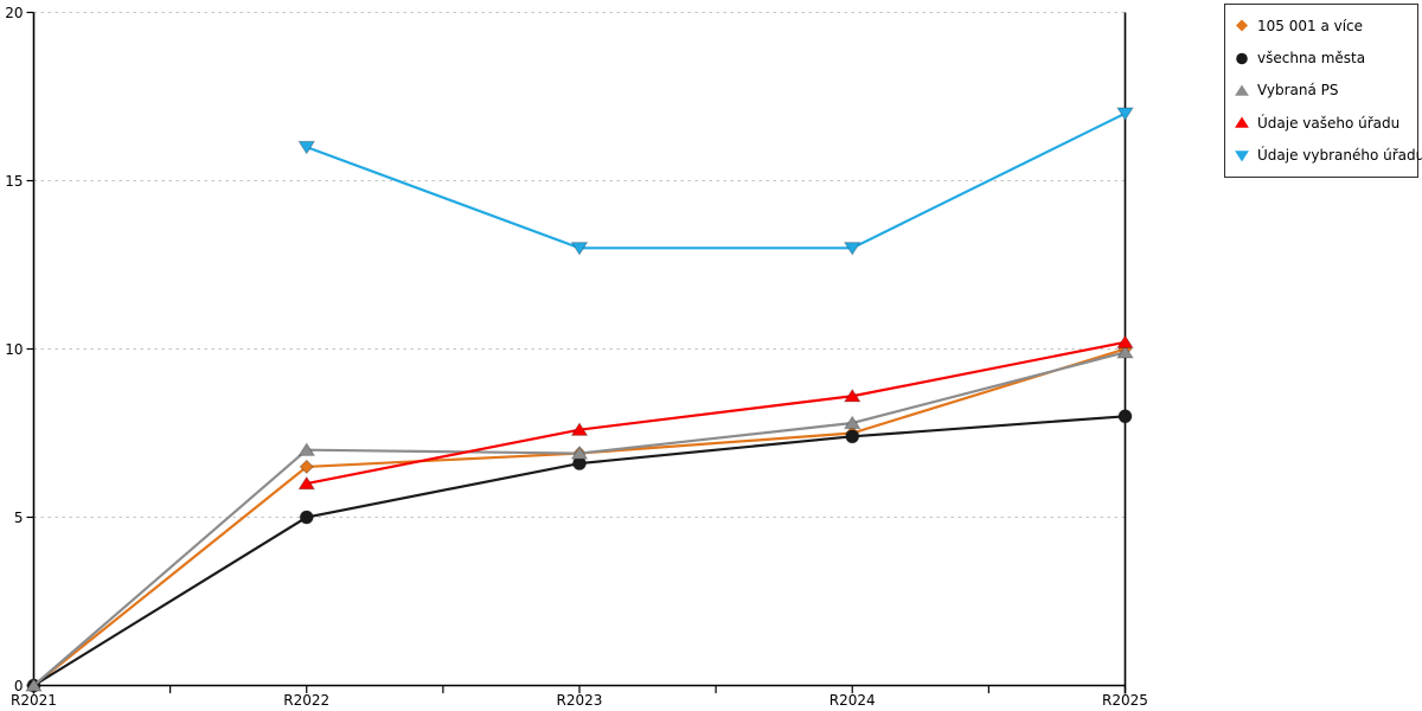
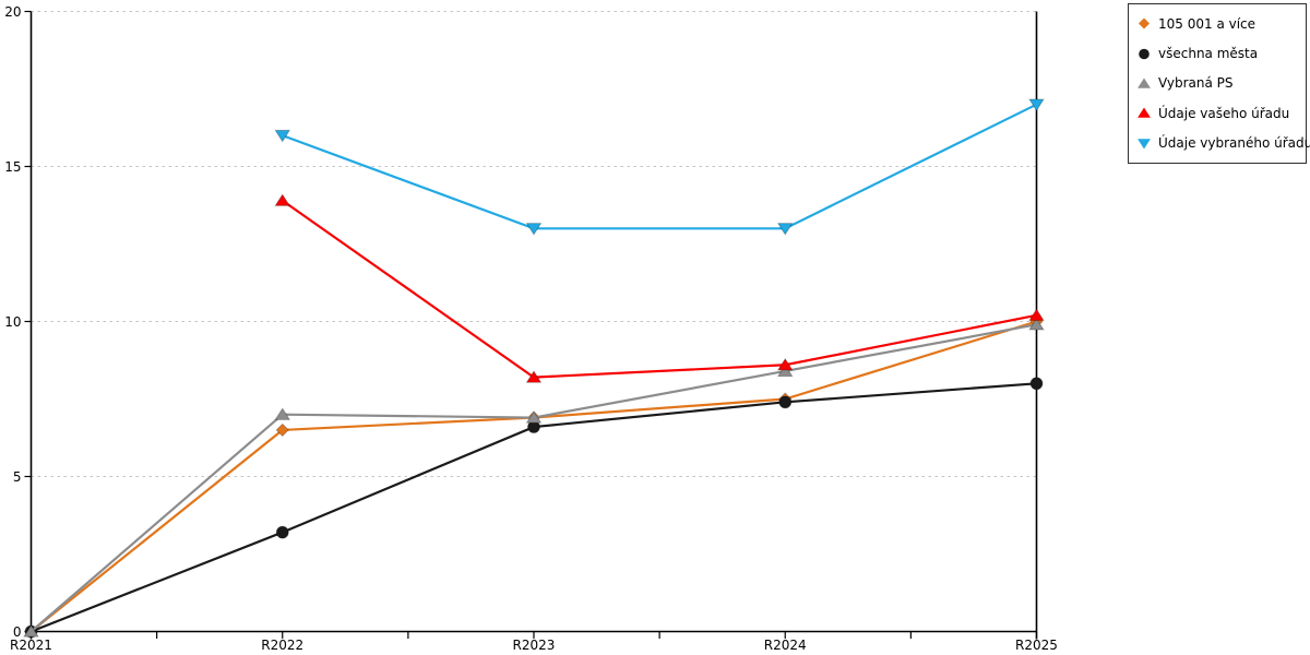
všechna města/R2022: 5.0 -> 3.2
Údaje vašeho úřadu/R2022: 6.0 -> 13.9
Údaje vašeho úřadu/R2023: 7.6 -> 8.2
Vybraná PS/R2024: 7.8 -> 8.4
